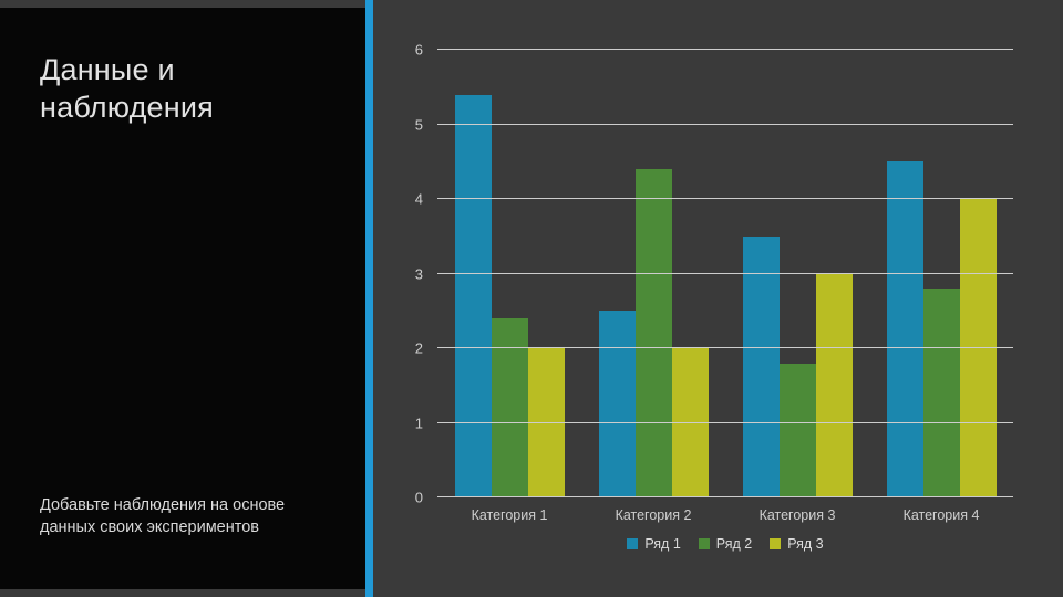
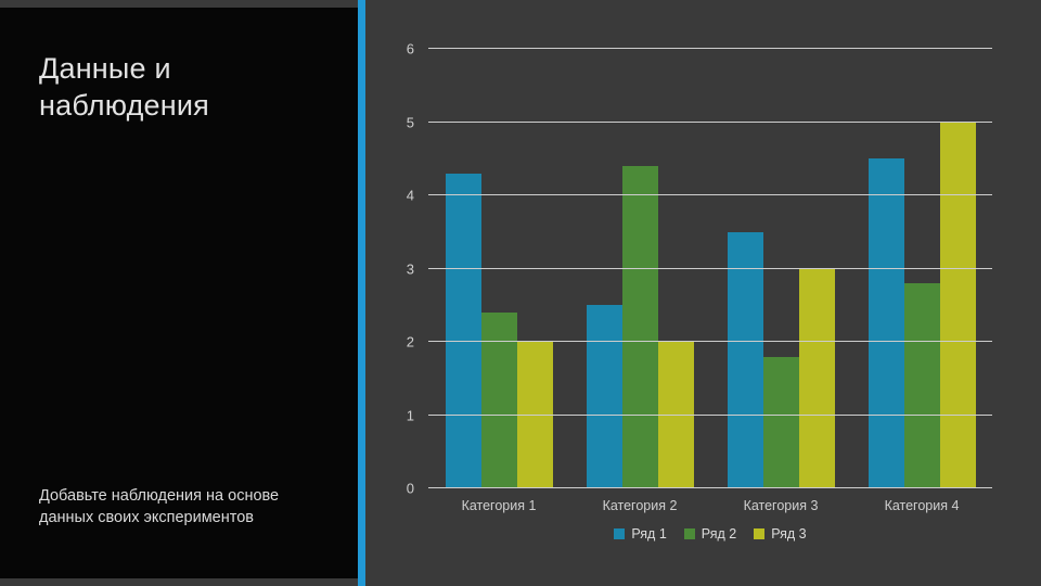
Ряд 1/Категория 1: 5.4 -> 4.3
Ряд 3/Категория 4: 4 -> 5
